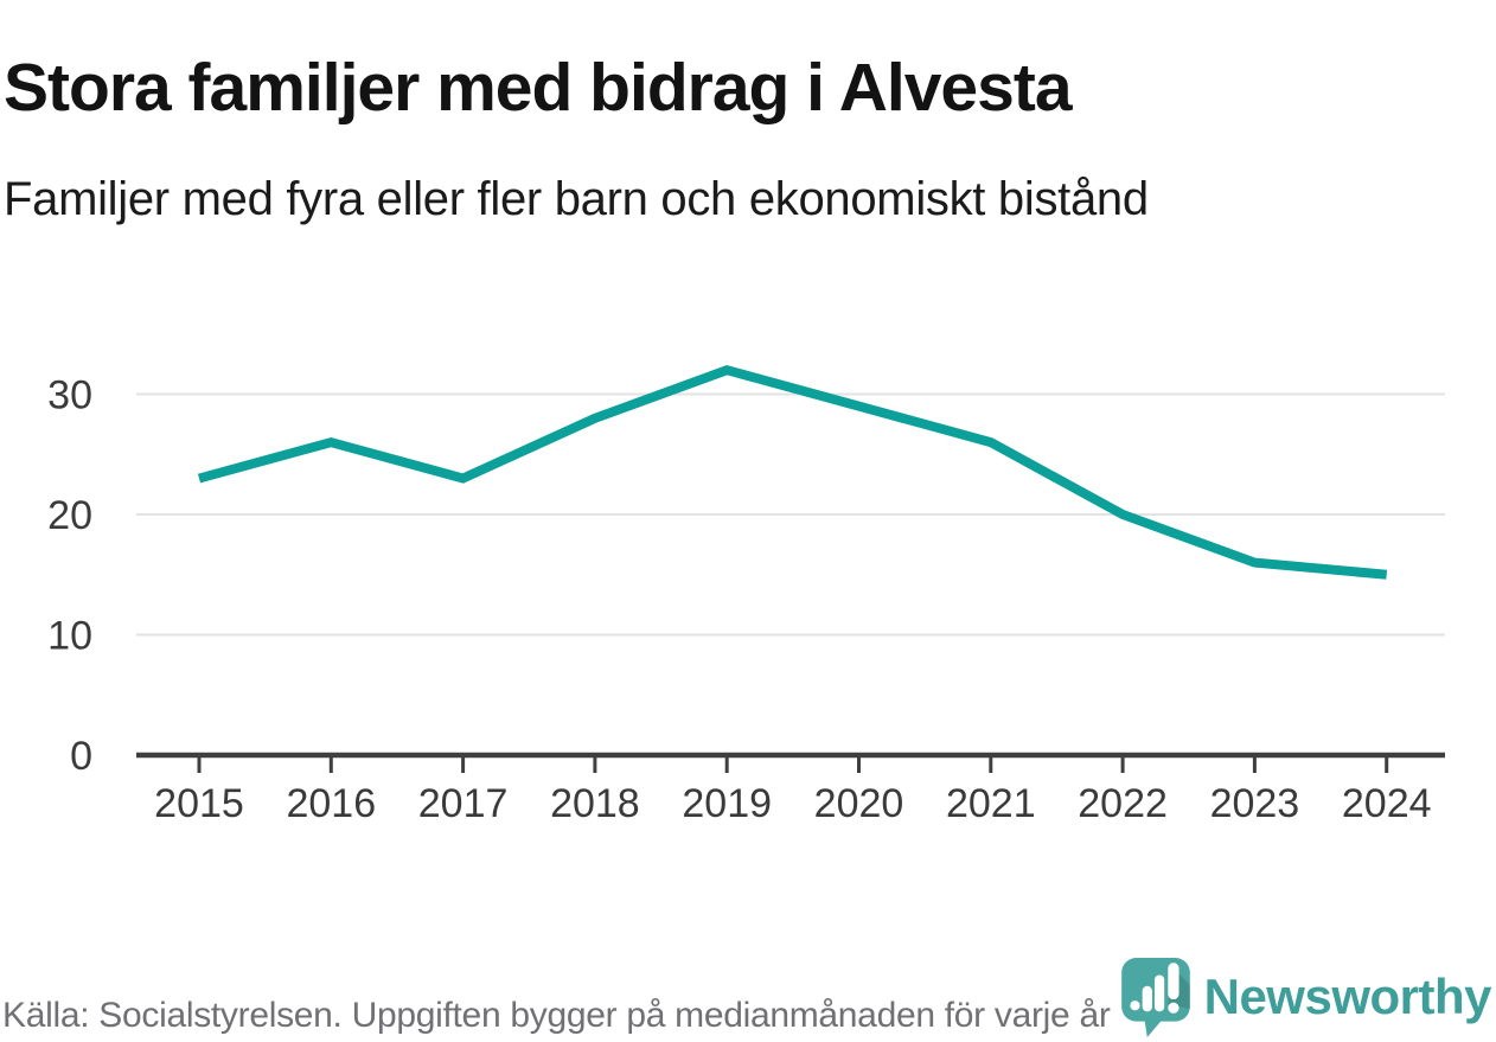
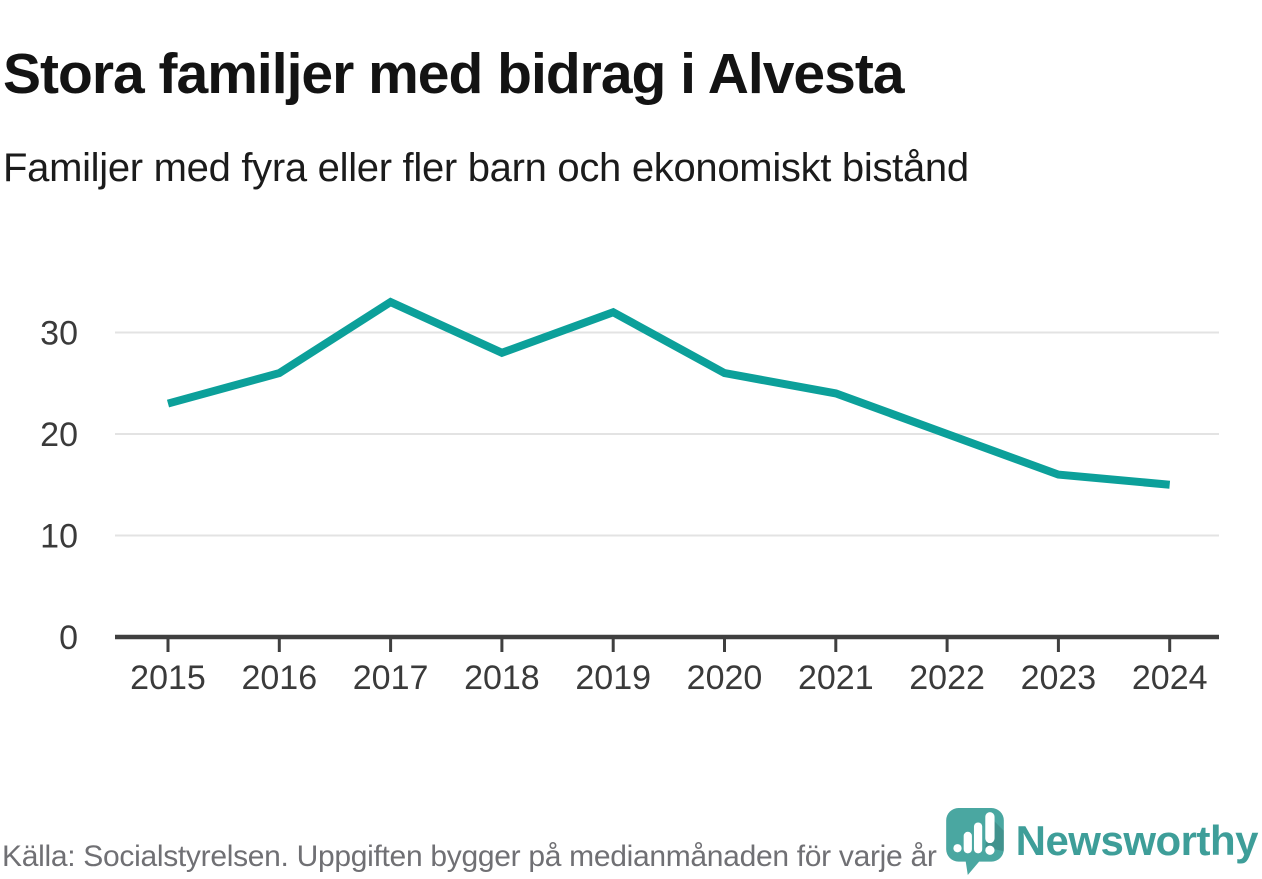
2017: 23 -> 33
2020: 29 -> 26
2021: 26 -> 24
